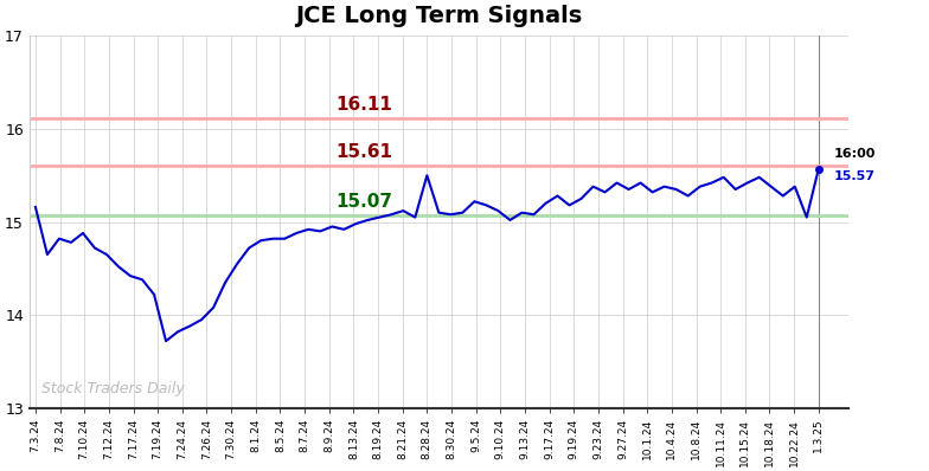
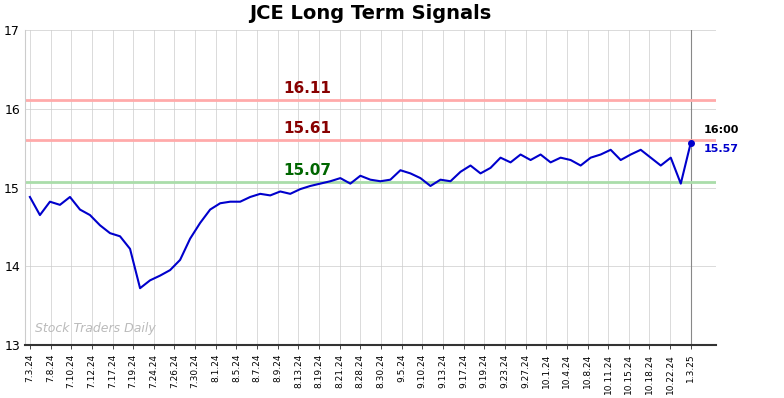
7.3.24: 15.16 -> 14.88
8.28.24: 15.50 -> 15.15
